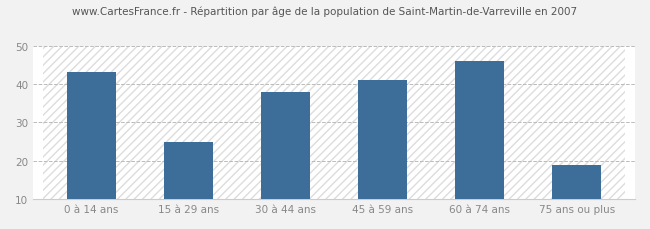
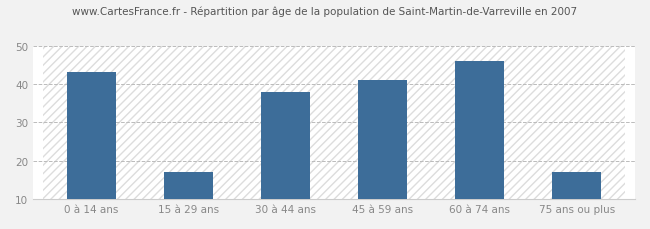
15 à 29 ans: 25 -> 17
75 ans ou plus: 19 -> 17
